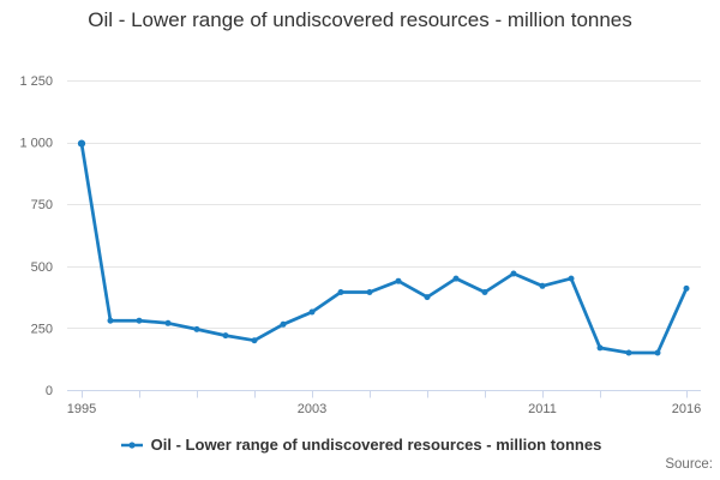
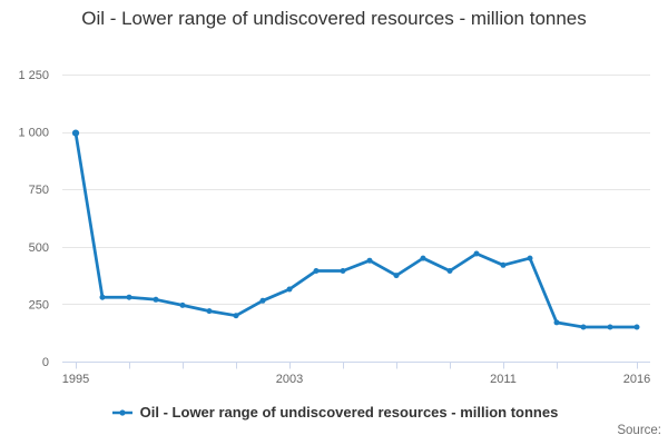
2016: 410 -> 150
